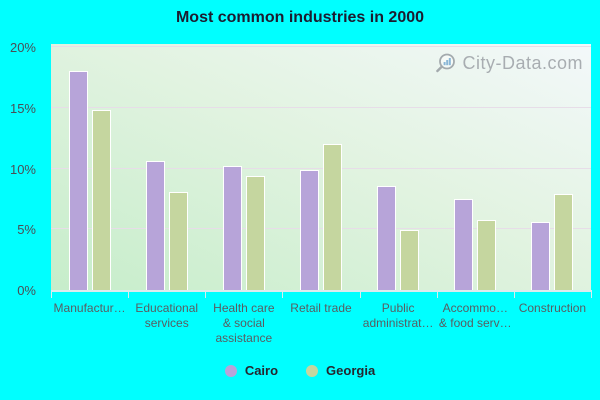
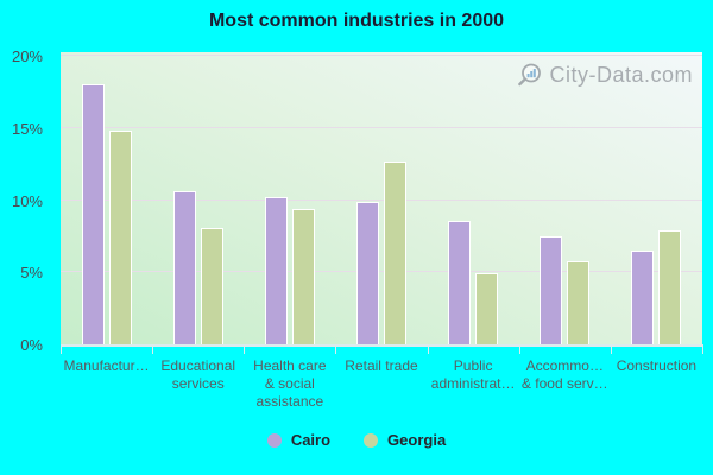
Georgia/Retail trade: 12.0% -> 12.7%
Cairo/Construction: 5.6% -> 6.5%
